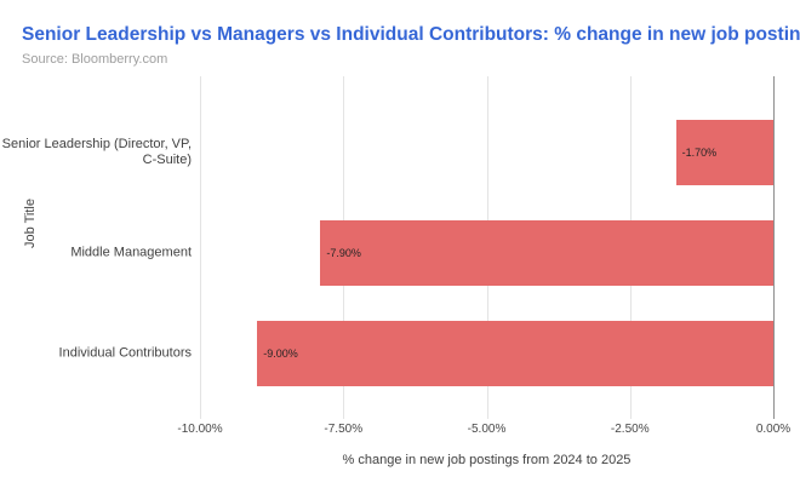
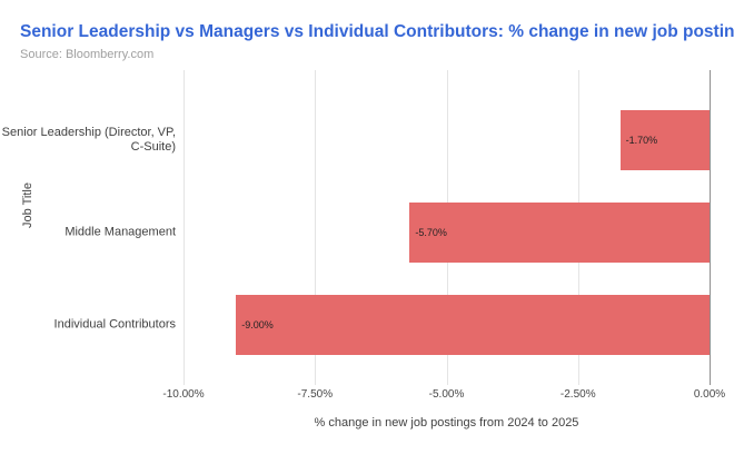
Middle Management: -7.90% -> -5.70%
